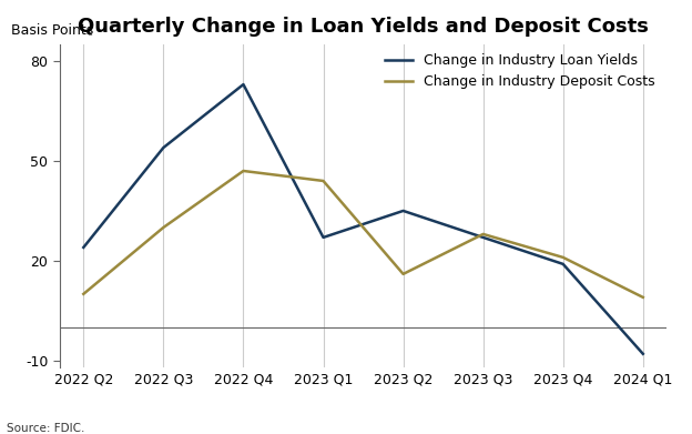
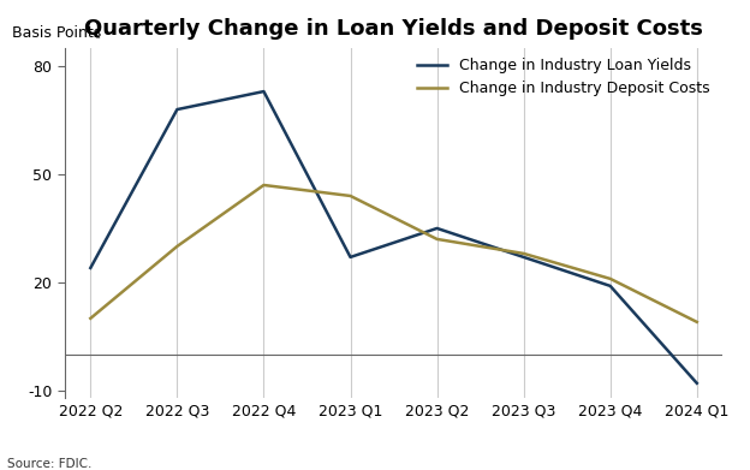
Change in Industry Loan Yields/2022 Q3: 54 -> 68
Change in Industry Deposit Costs/2023 Q2: 16 -> 32
